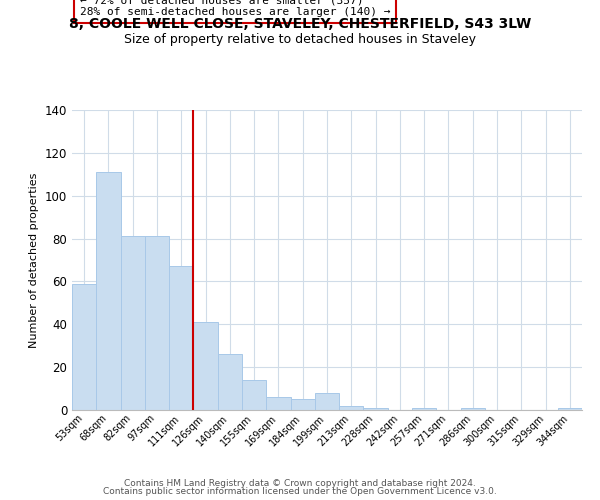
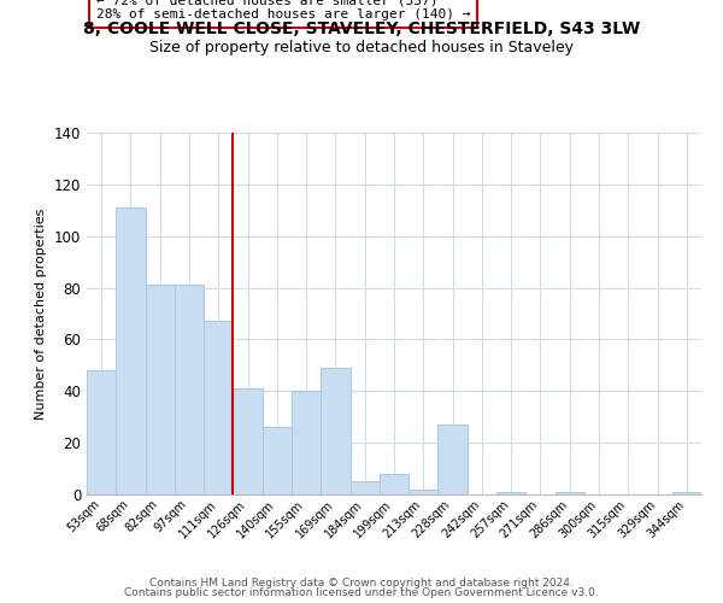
53sqm: 59 -> 48
155sqm: 14 -> 40
169sqm: 6 -> 49
228sqm: 1 -> 27
